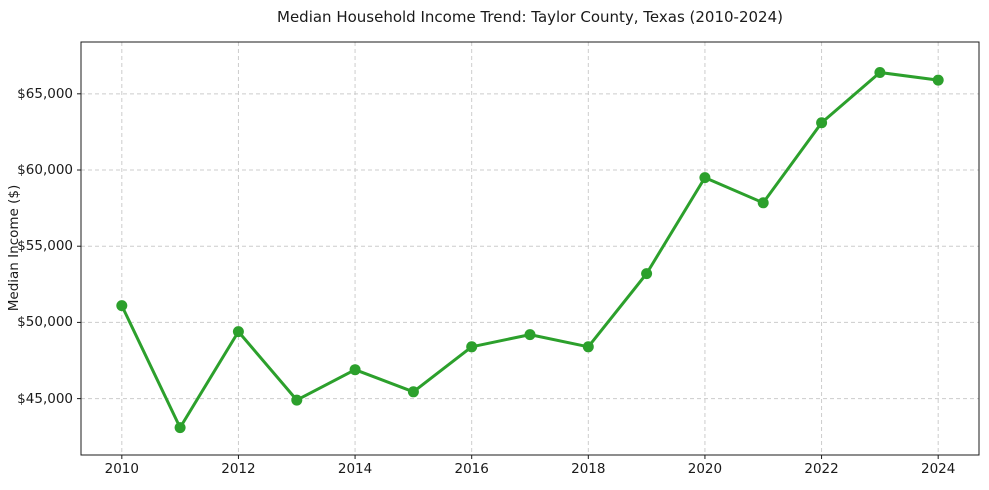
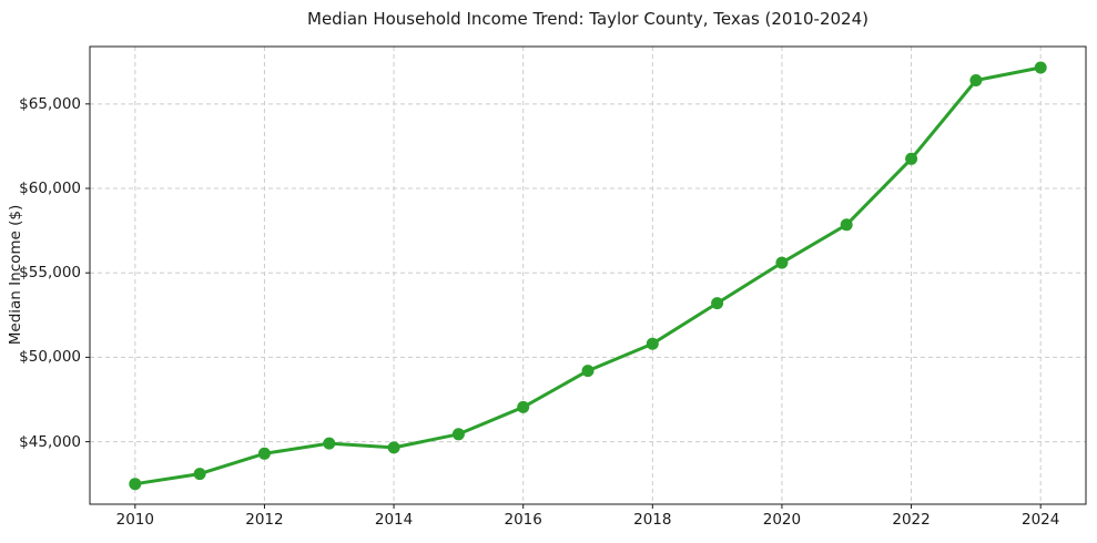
2010: $51100 -> $42500
2012: $49400 -> $44300
2014: $46900 -> $44600
2016: $48400 -> $47000
2018: $48400 -> $50800
2020: $59500 -> $55600
2022: $63100 -> $61800
2024: $65900 -> $67200
